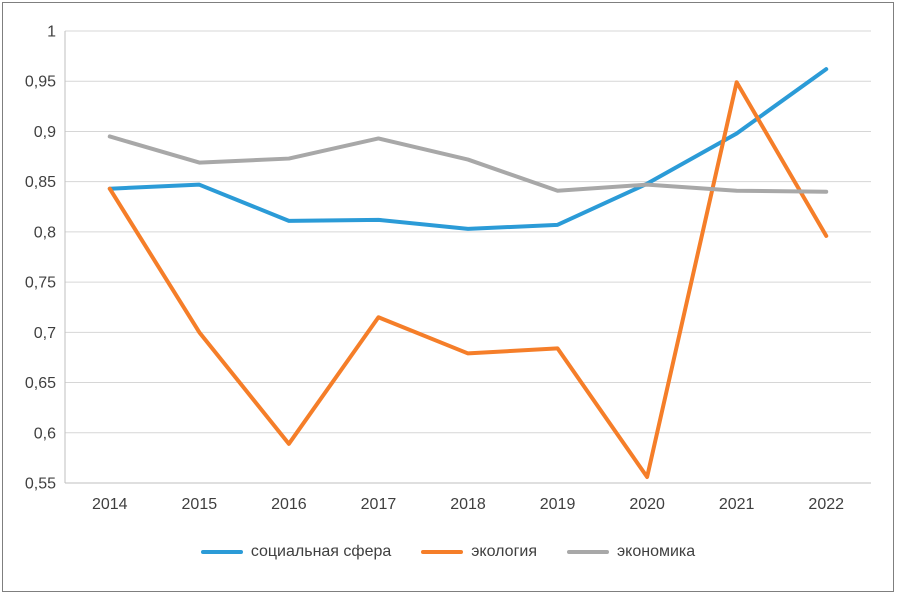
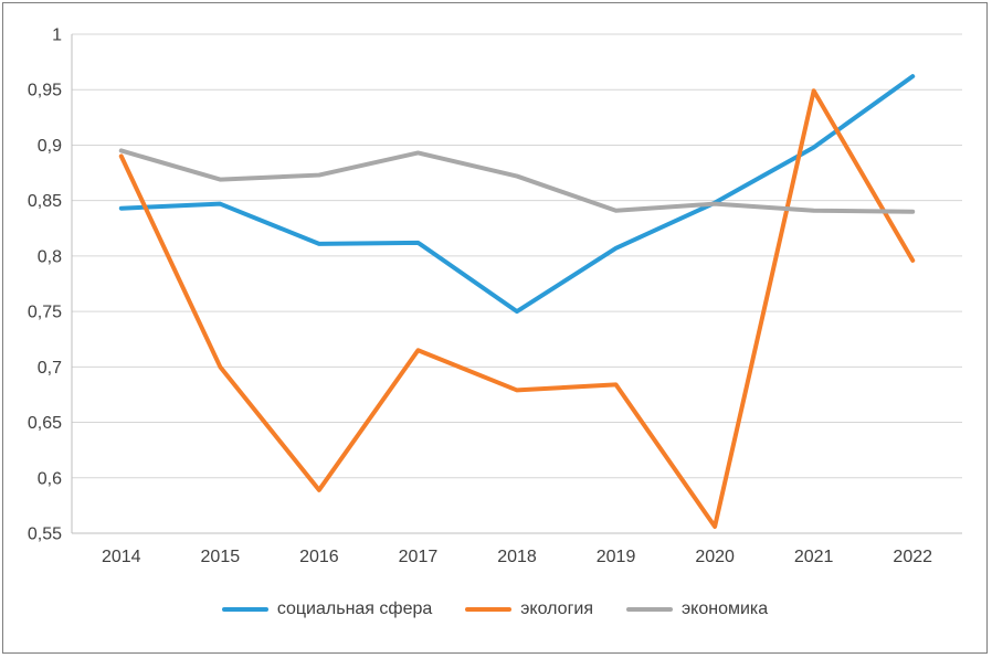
экология/2014: 0,84 -> 0,89
социальная сфера/2018: 0,80 -> 0,75
